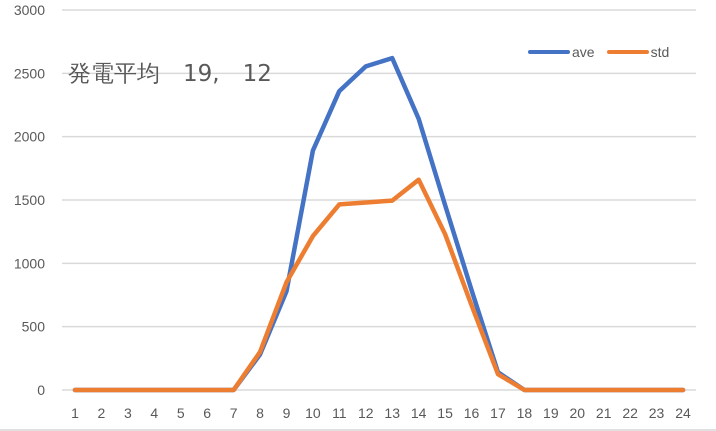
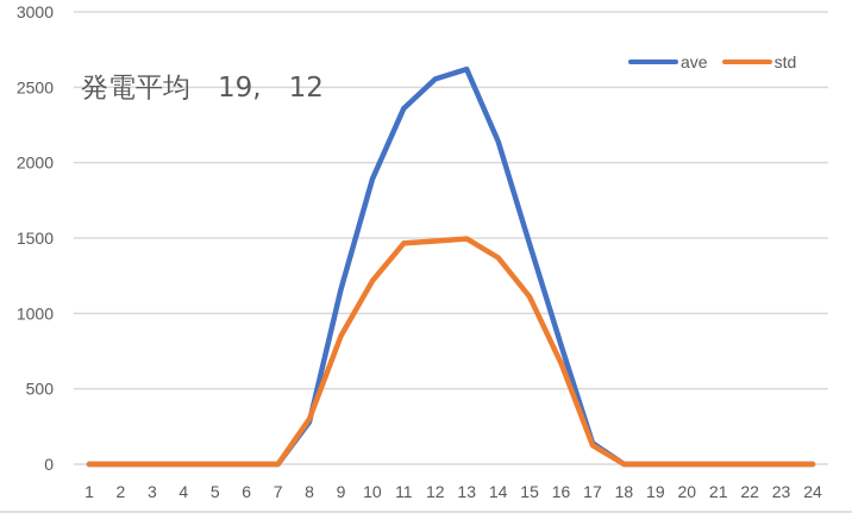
ave/9: 780 -> 1160
std/14: 1660 -> 1370
std/15: 1230 -> 1110
